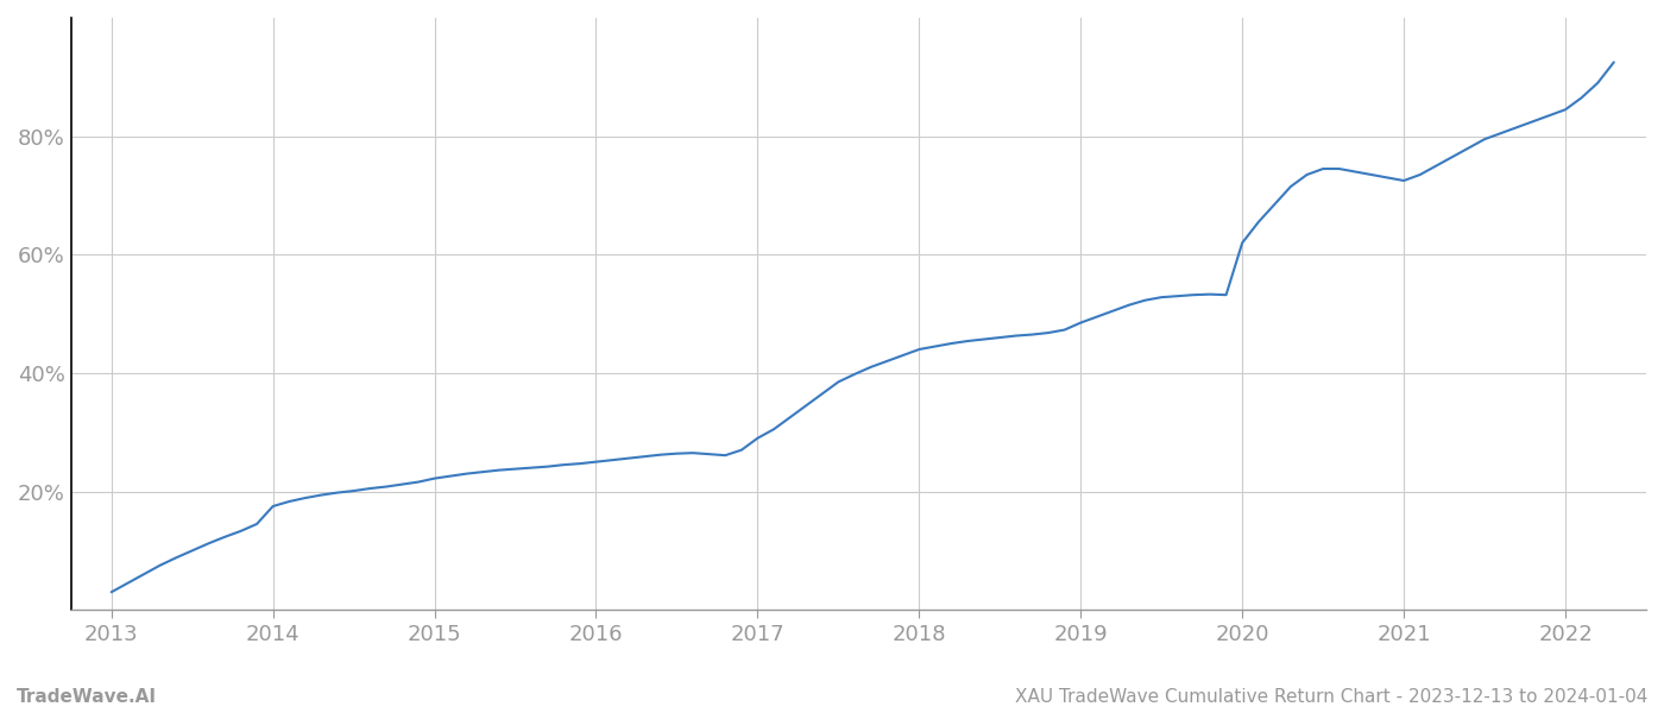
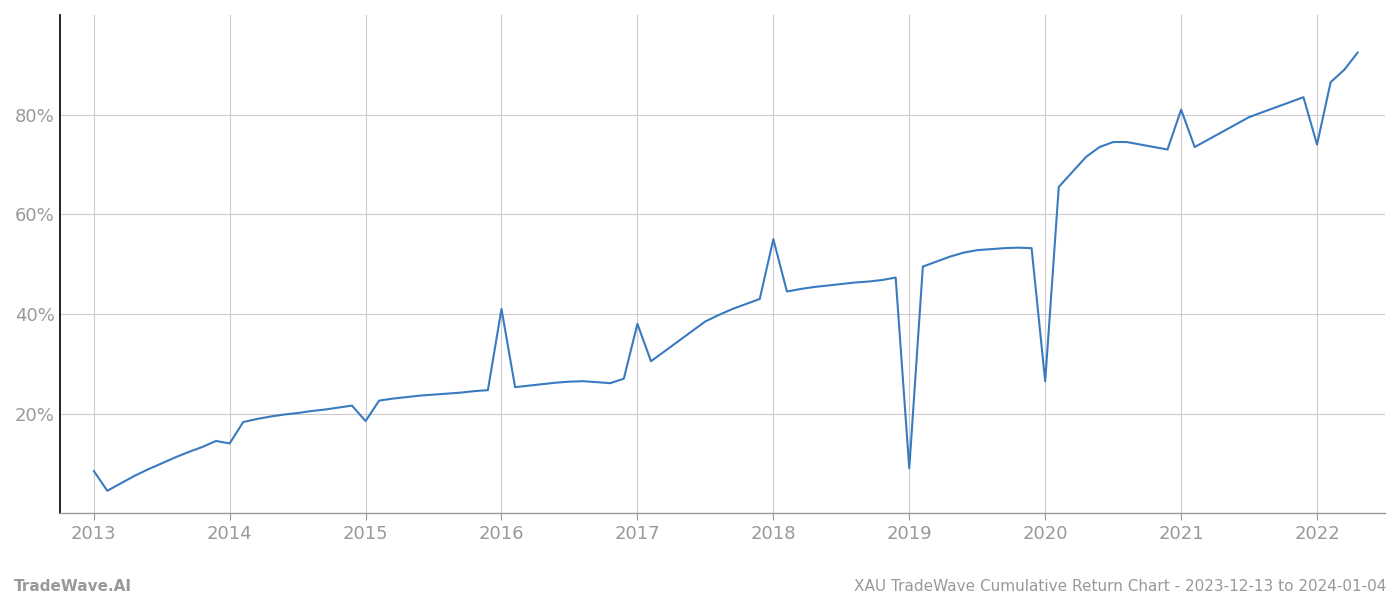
2013: 3.0% -> 8.5%
2014: 17.5% -> 14.0%
2015: 22.2% -> 18.5%
2016: 25.0% -> 41.0%
2017: 29.0% -> 38.0%
2018: 44.0% -> 55.0%
2019: 48.5% -> 9.0%
2020: 62.0% -> 26.5%
2021: 72.5% -> 81.0%
2022: 84.5% -> 74.0%
